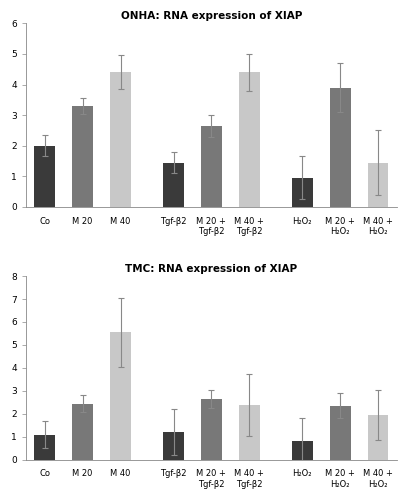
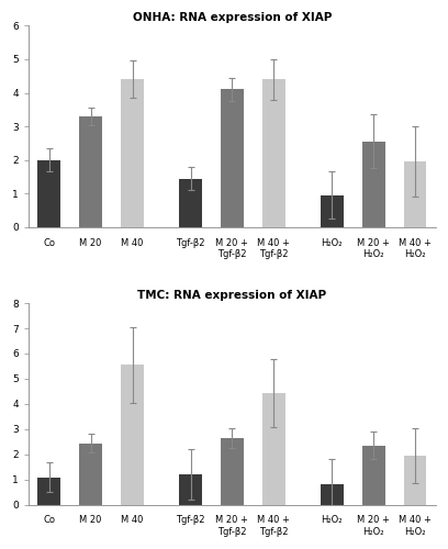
ONHA: RNA expression of XIAP/M 20 + Tgf-β2: 2.65 -> 4.10
ONHA: RNA expression of XIAP/M 20 + H₂O₂: 3.90 -> 2.55
ONHA: RNA expression of XIAP/M 40 + H₂O₂: 1.45 -> 1.95
TMC: RNA expression of XIAP/M 40 + Tgf-β2: 2.40 -> 4.45
